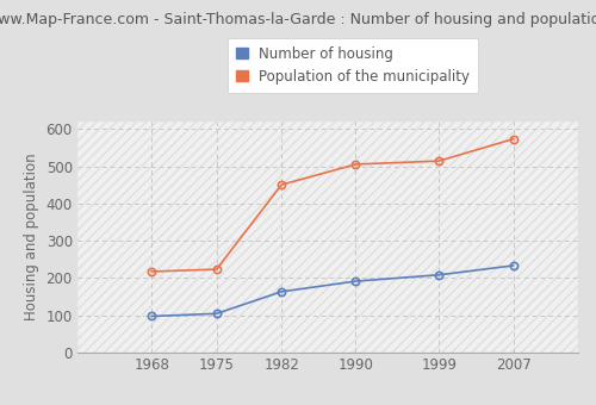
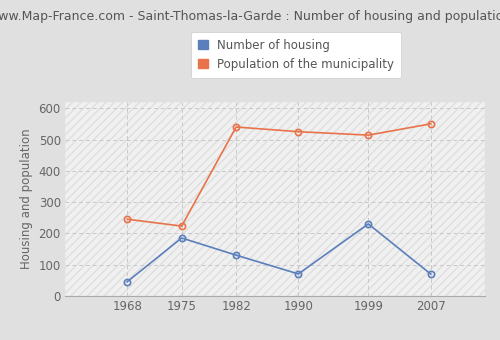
Number of housing/1968: 97 -> 45
Population of the municipality/1968: 217 -> 245
Number of housing/1975: 104 -> 185
Number of housing/1982: 163 -> 130
Population of the municipality/1982: 450 -> 540
Number of housing/1990: 191 -> 70
Population of the municipality/1990: 505 -> 525
Number of housing/1999: 208 -> 230
Number of housing/2007: 233 -> 70
Population of the municipality/2007: 573 -> 550
